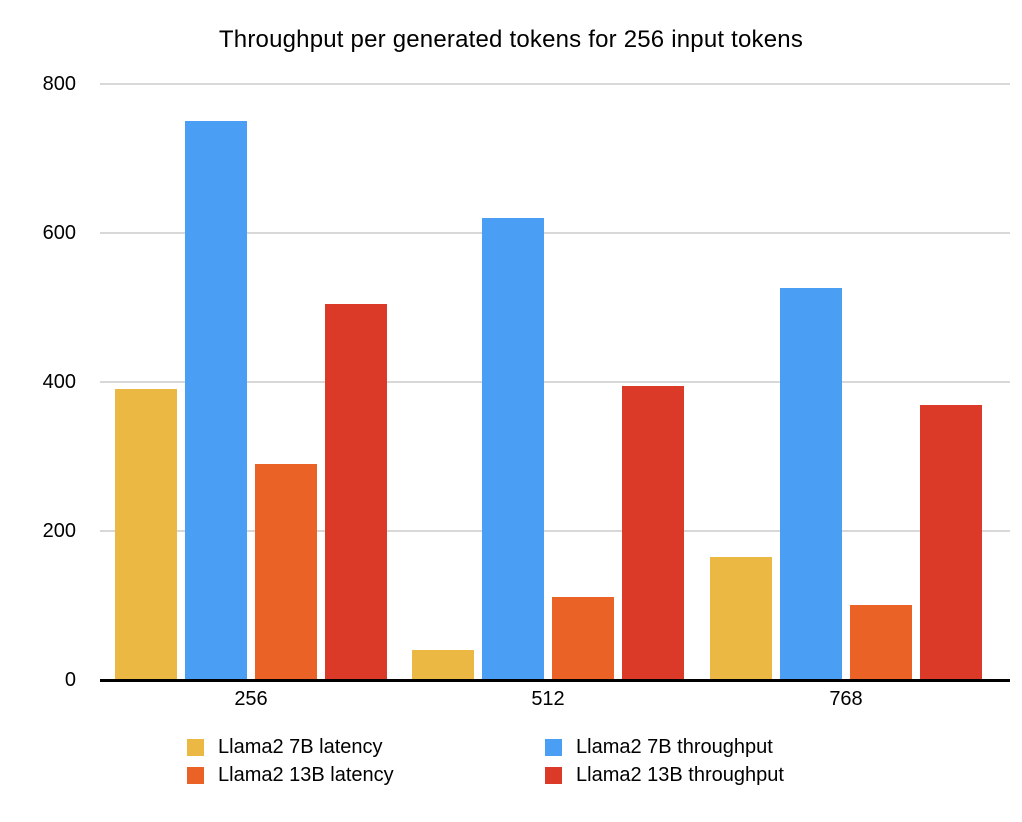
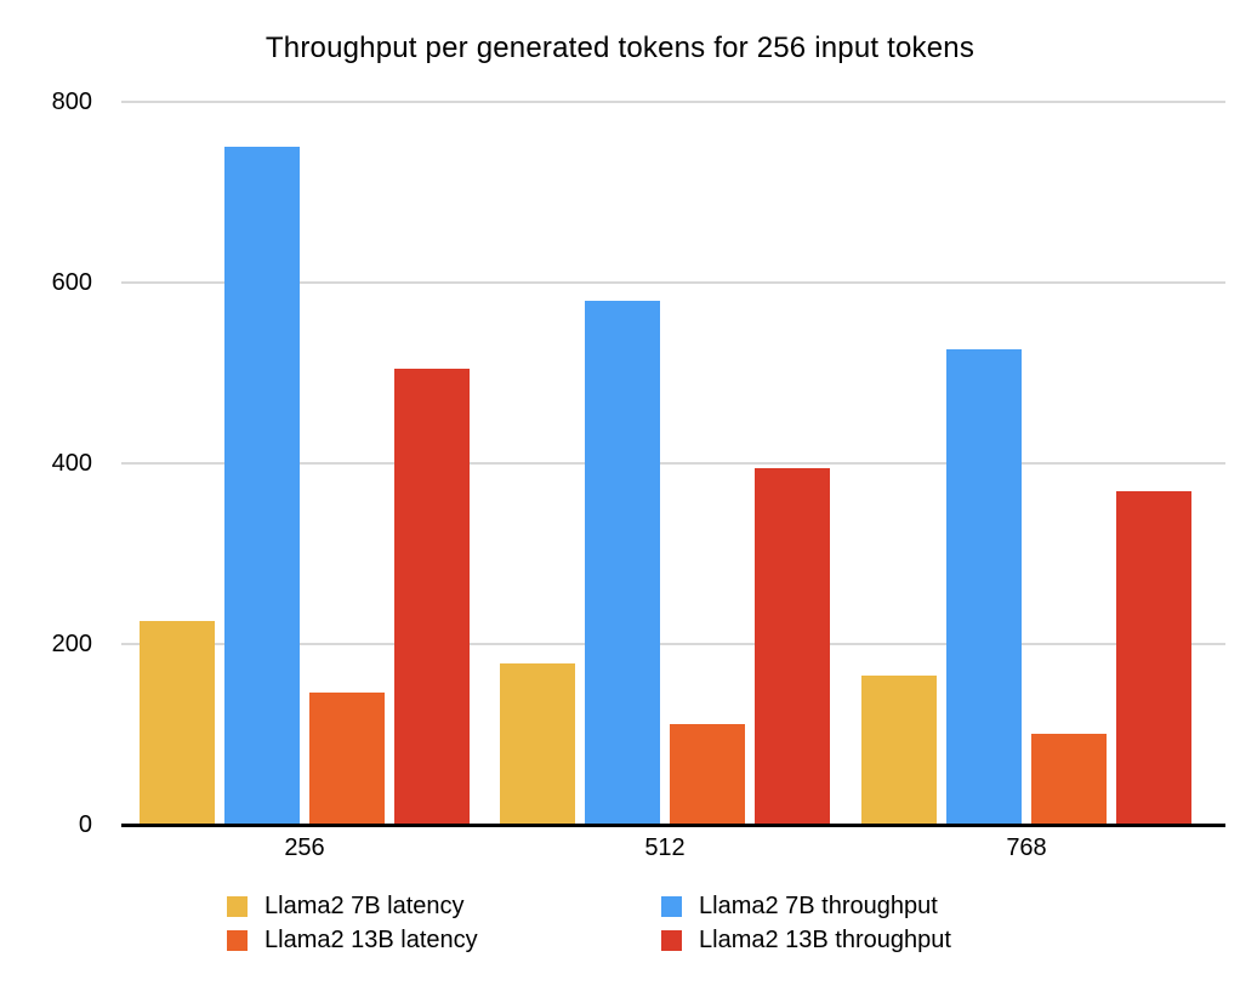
Llama2 7B latency/256: 390 -> 230
Llama2 13B latency/256: 290 -> 150
Llama2 7B latency/512: 40 -> 180
Llama2 7B throughput/512: 620 -> 580
